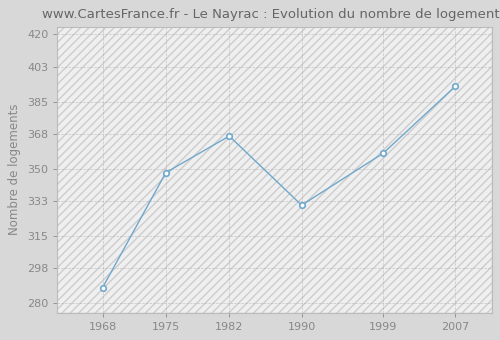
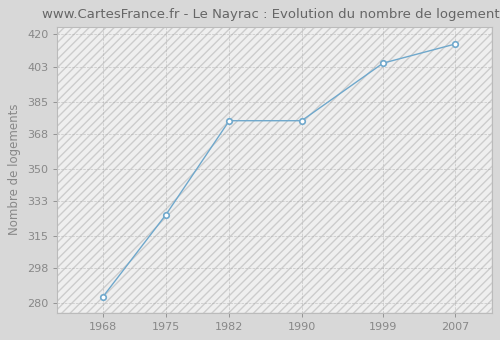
1968: 288 -> 283
1975: 348 -> 326
1982: 367 -> 375
1990: 331 -> 375
1999: 358 -> 405
2007: 393 -> 415
